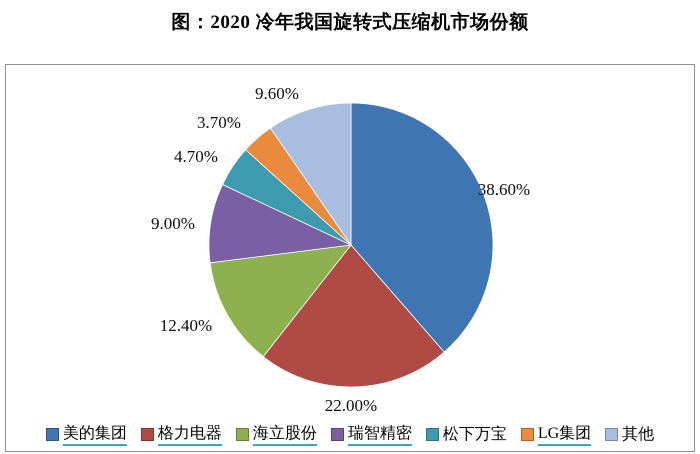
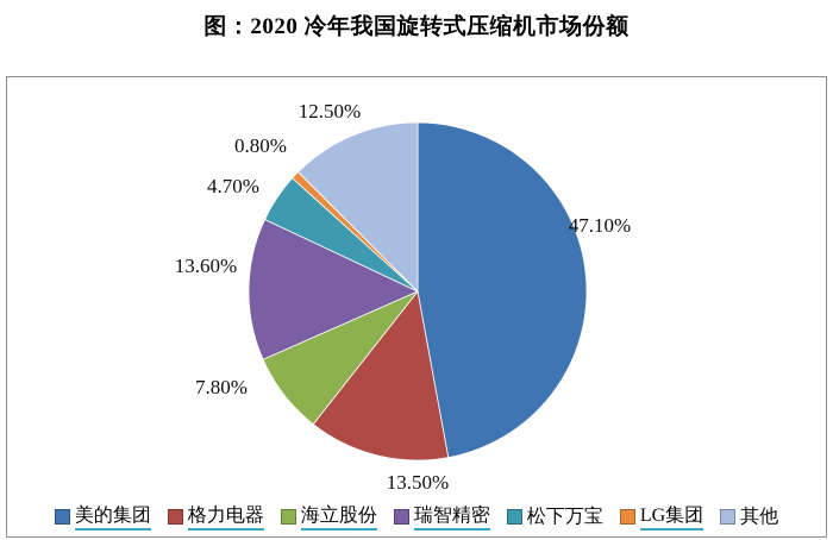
美的集团: 38.60% -> 47.10%
格力电器: 22.00% -> 13.50%
海立股份: 12.40% -> 7.80%
瑞智精密: 9.00% -> 13.60%
LG集团: 3.70% -> 0.80%
其他: 9.60% -> 12.50%
